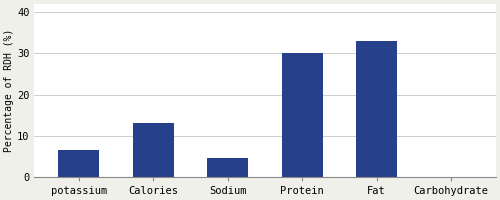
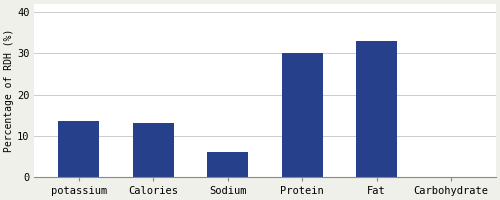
potassium: 6.5 -> 13.5
Sodium: 4.5 -> 6.0
